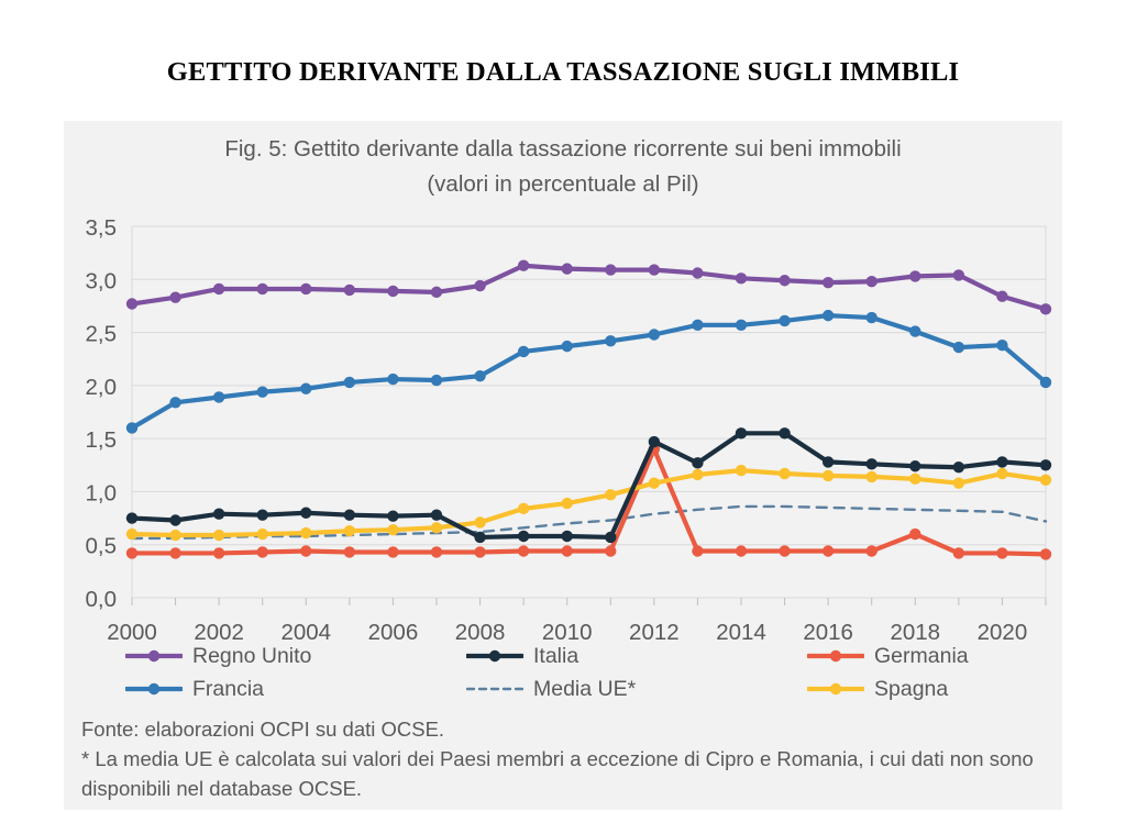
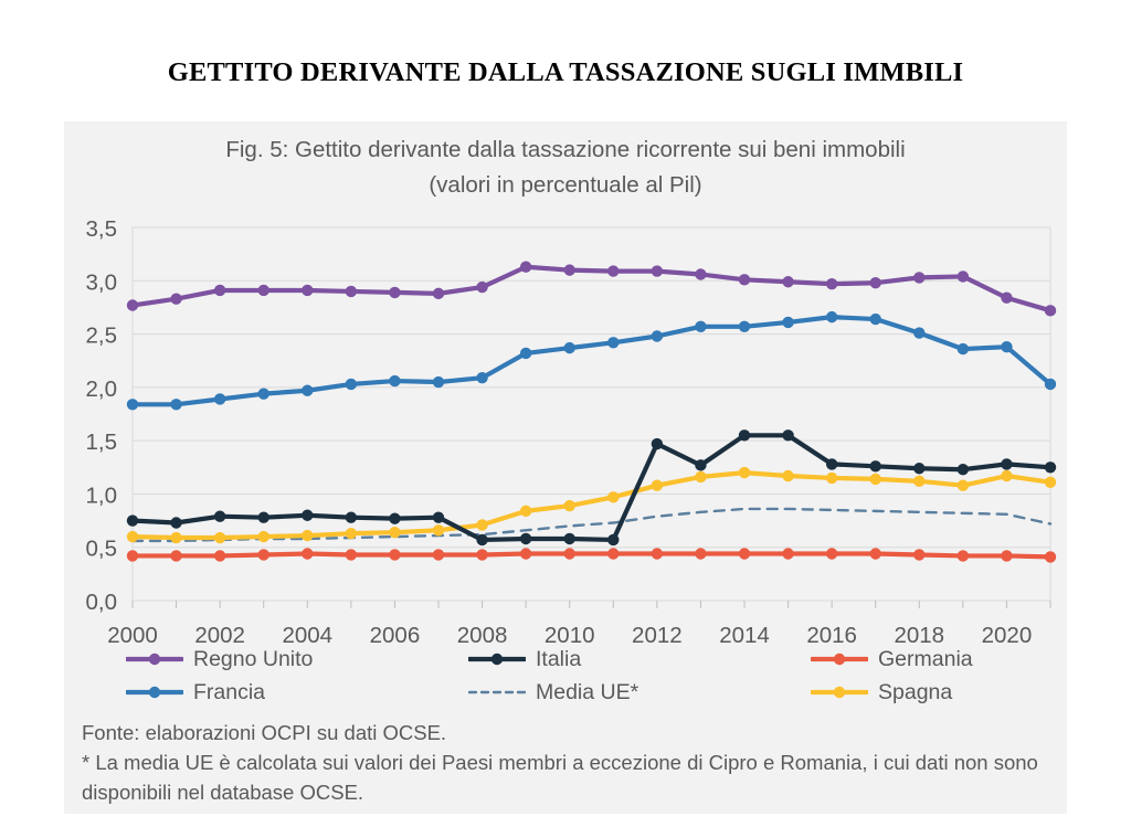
Francia/2000: 1,6 -> 1,8
Germania/2012: 1,4 -> 0,4
Germania/2018: 0,6 -> 0,4
